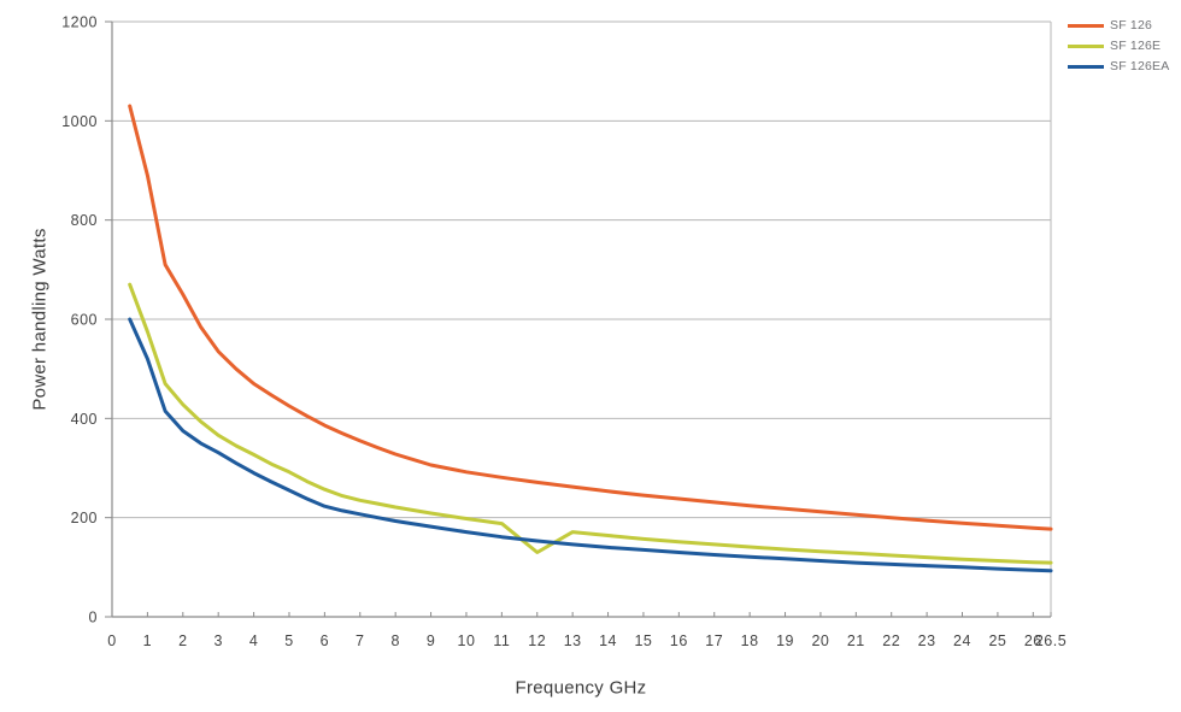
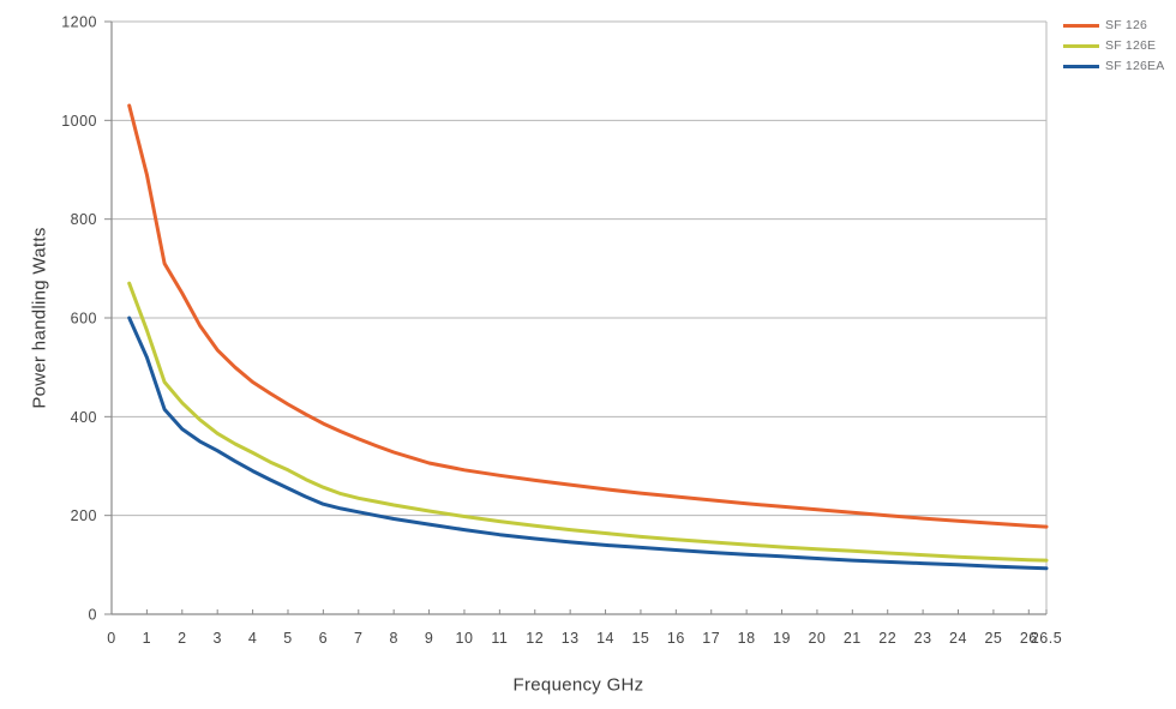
SF 126E/12: 130 -> 180
